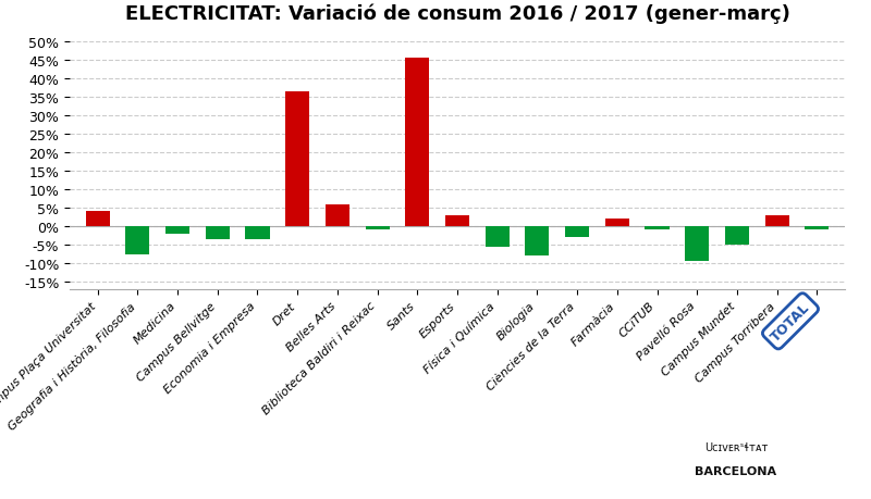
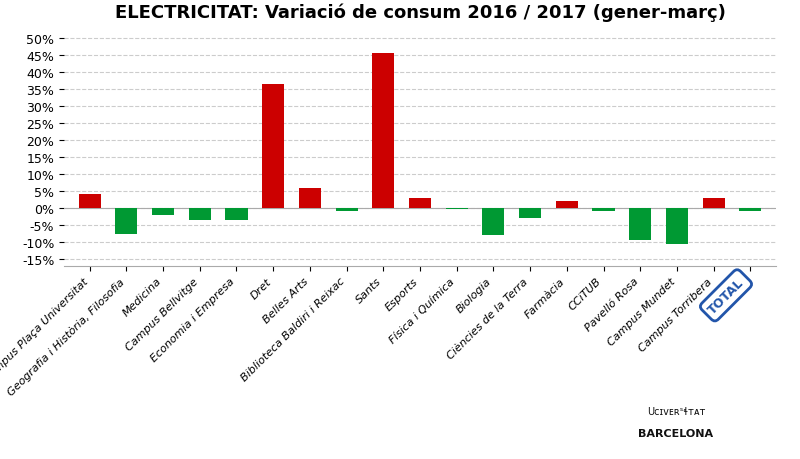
Física i Química: -5.5% -> -0.3%
Campus Mundet: -5.0% -> -10.5%
